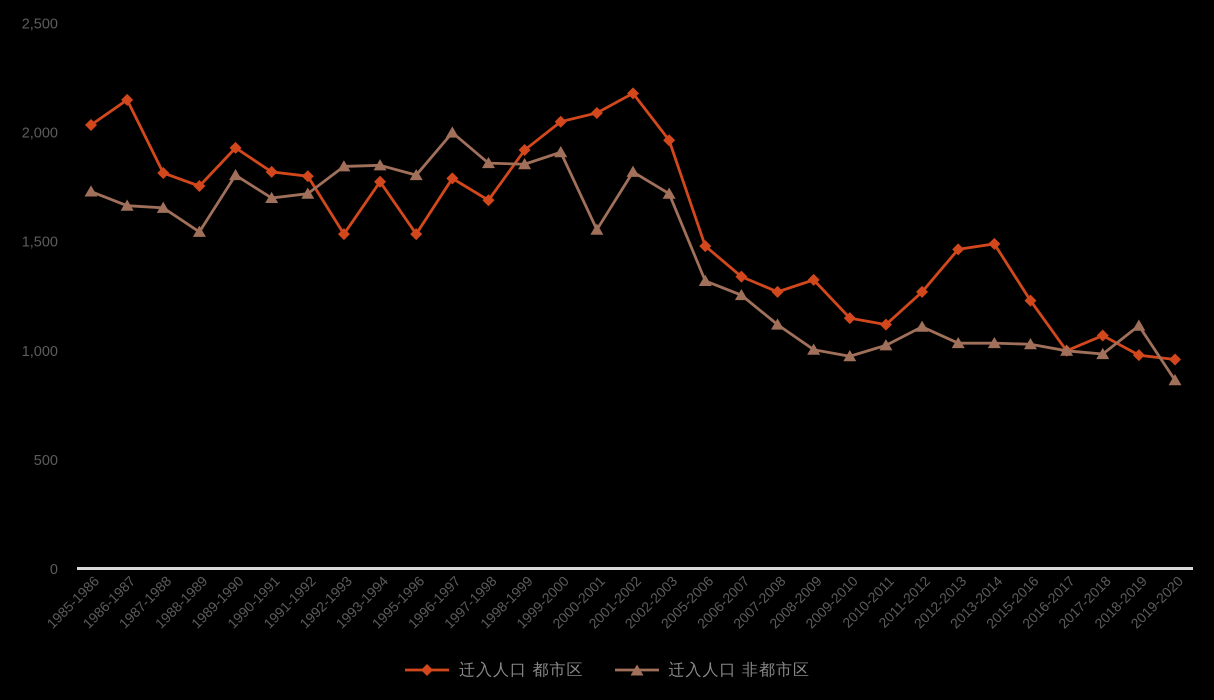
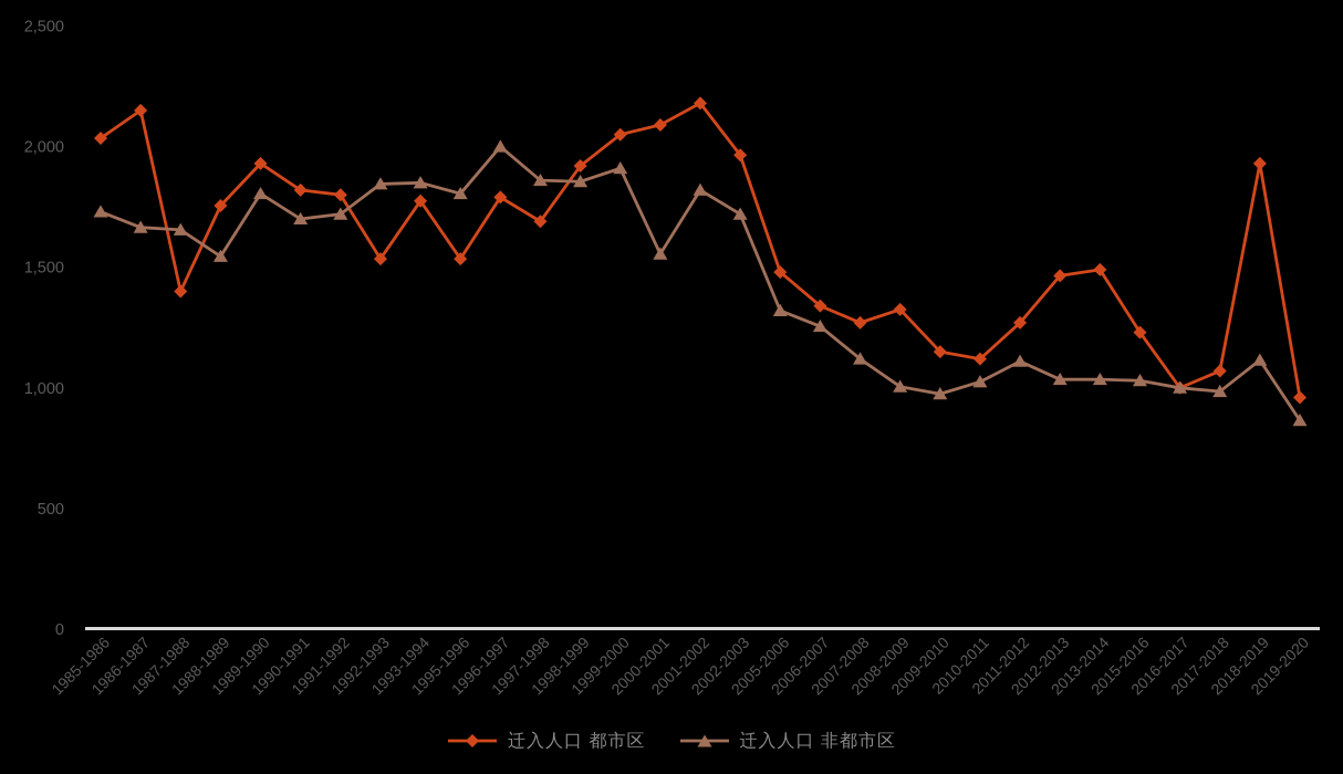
迁入人口 都市区/1987-1988: 1820 -> 1400
迁入人口 都市区/2018-2019: 980 -> 1930
